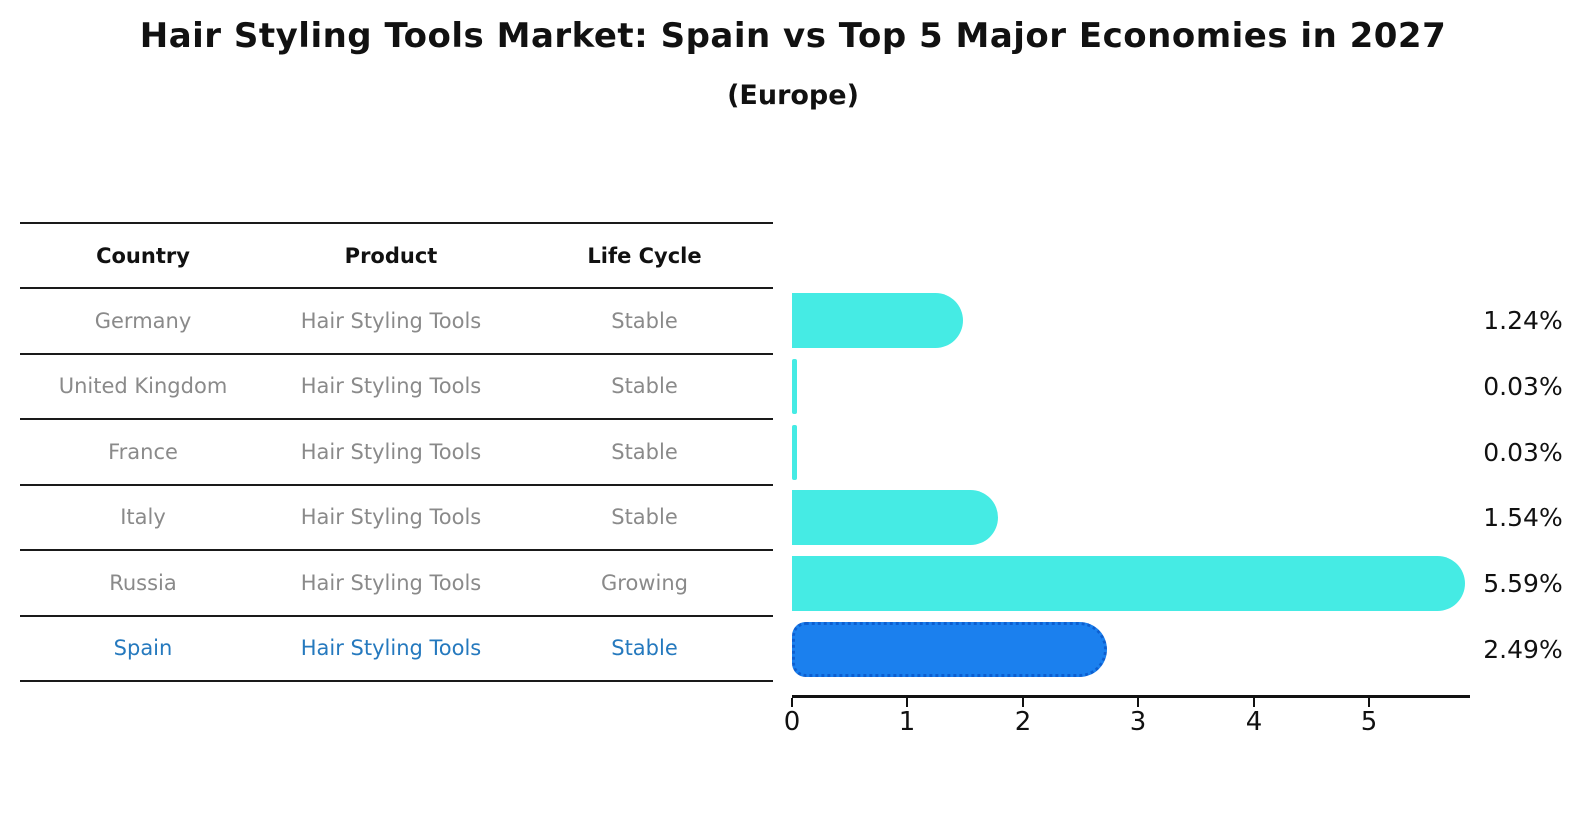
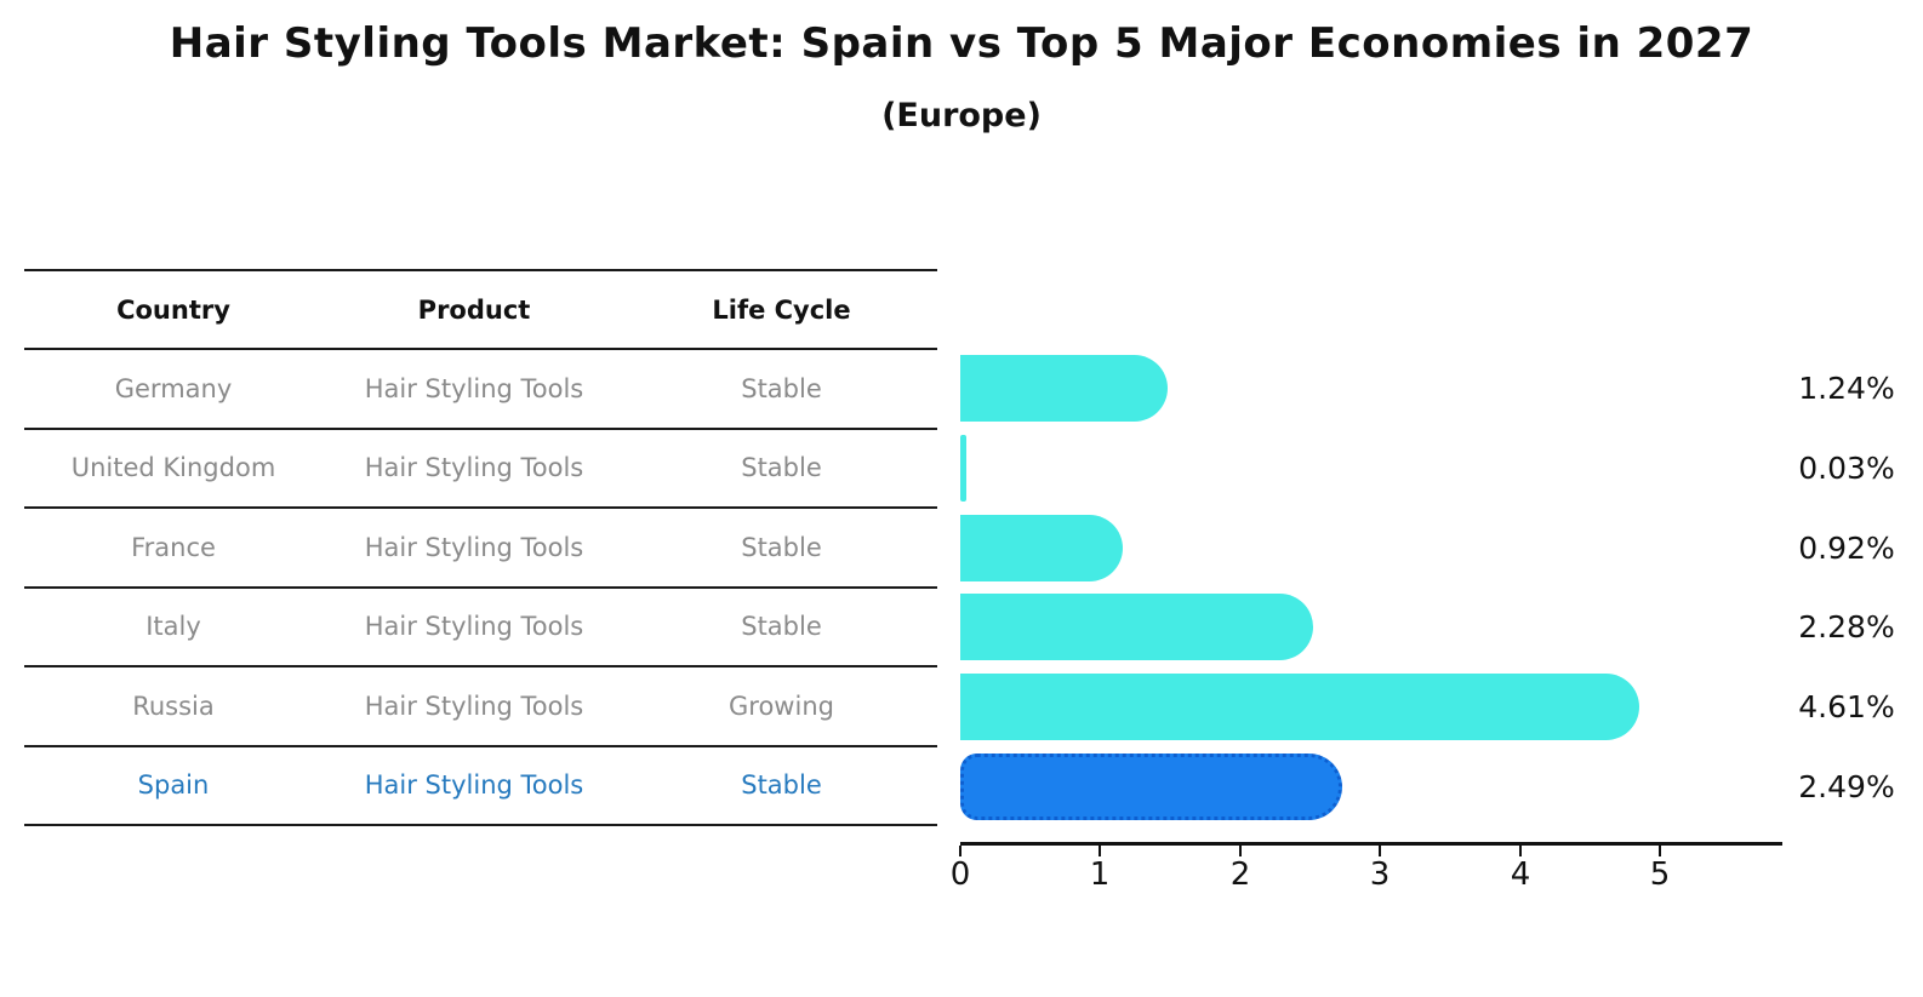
France: 0.03% -> 0.92%
Italy: 1.54% -> 2.28%
Russia: 5.59% -> 4.61%
